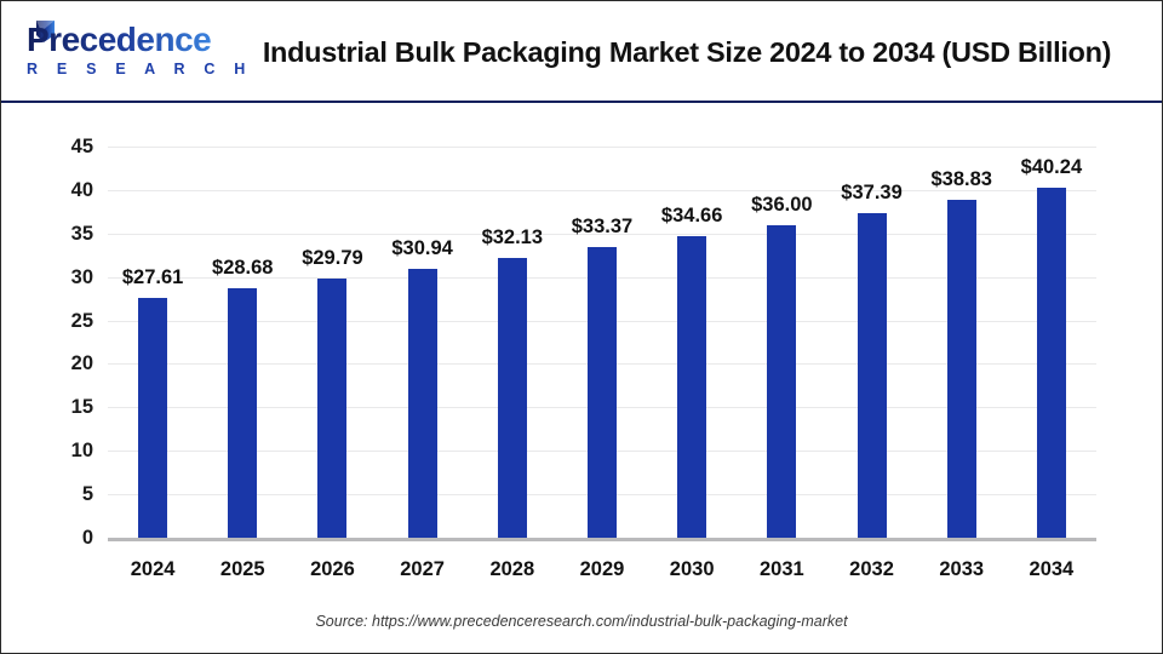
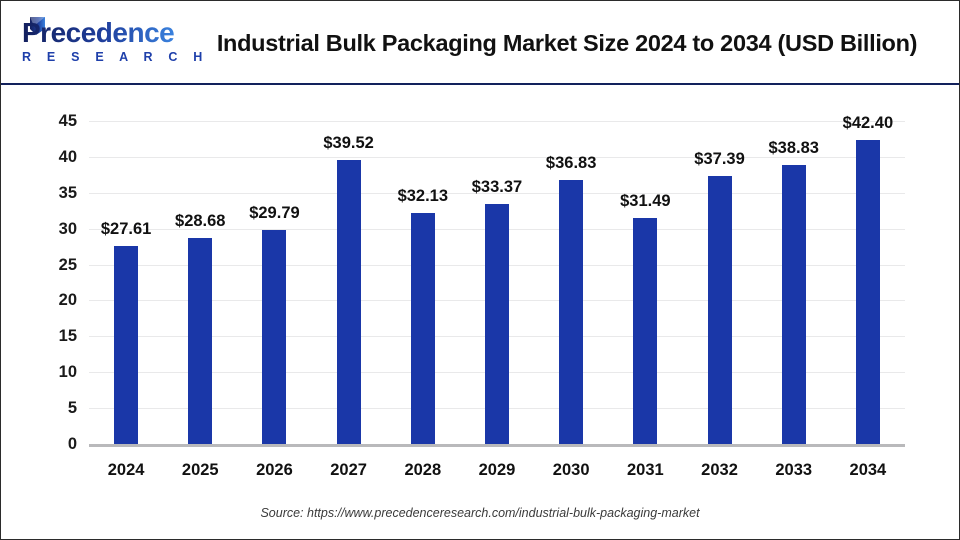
2027: $30.94 -> $39.52
2030: $34.66 -> $36.83
2031: $36.00 -> $31.49
2034: $40.24 -> $42.40
